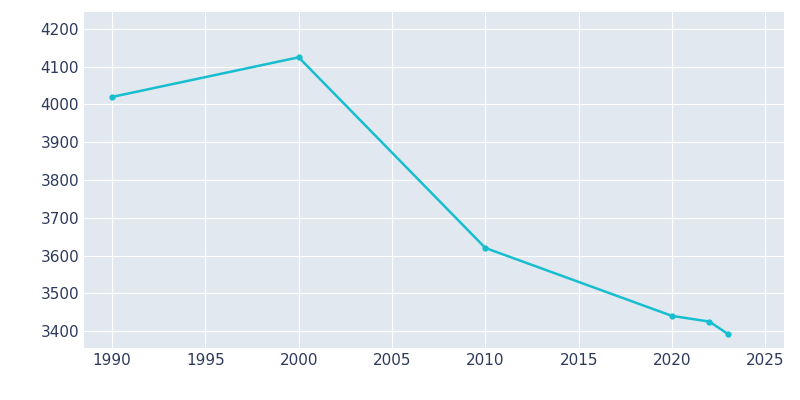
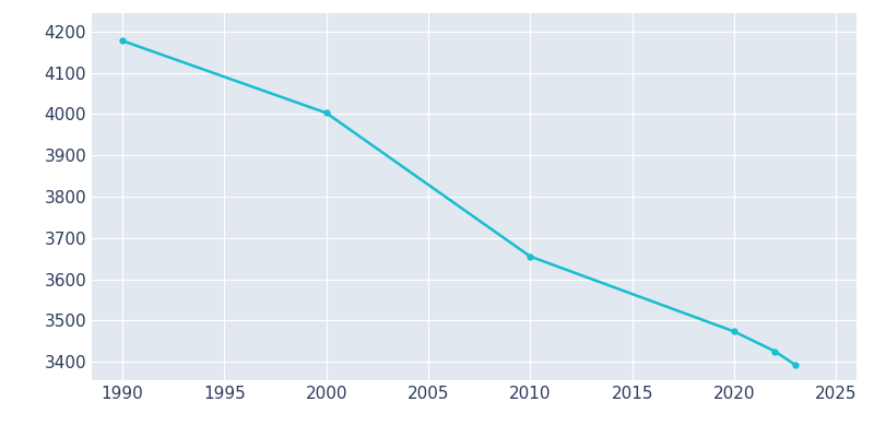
1990: 4020 -> 4178
2000: 4125 -> 4003
2010: 3620 -> 3655
2020: 3440 -> 3473
